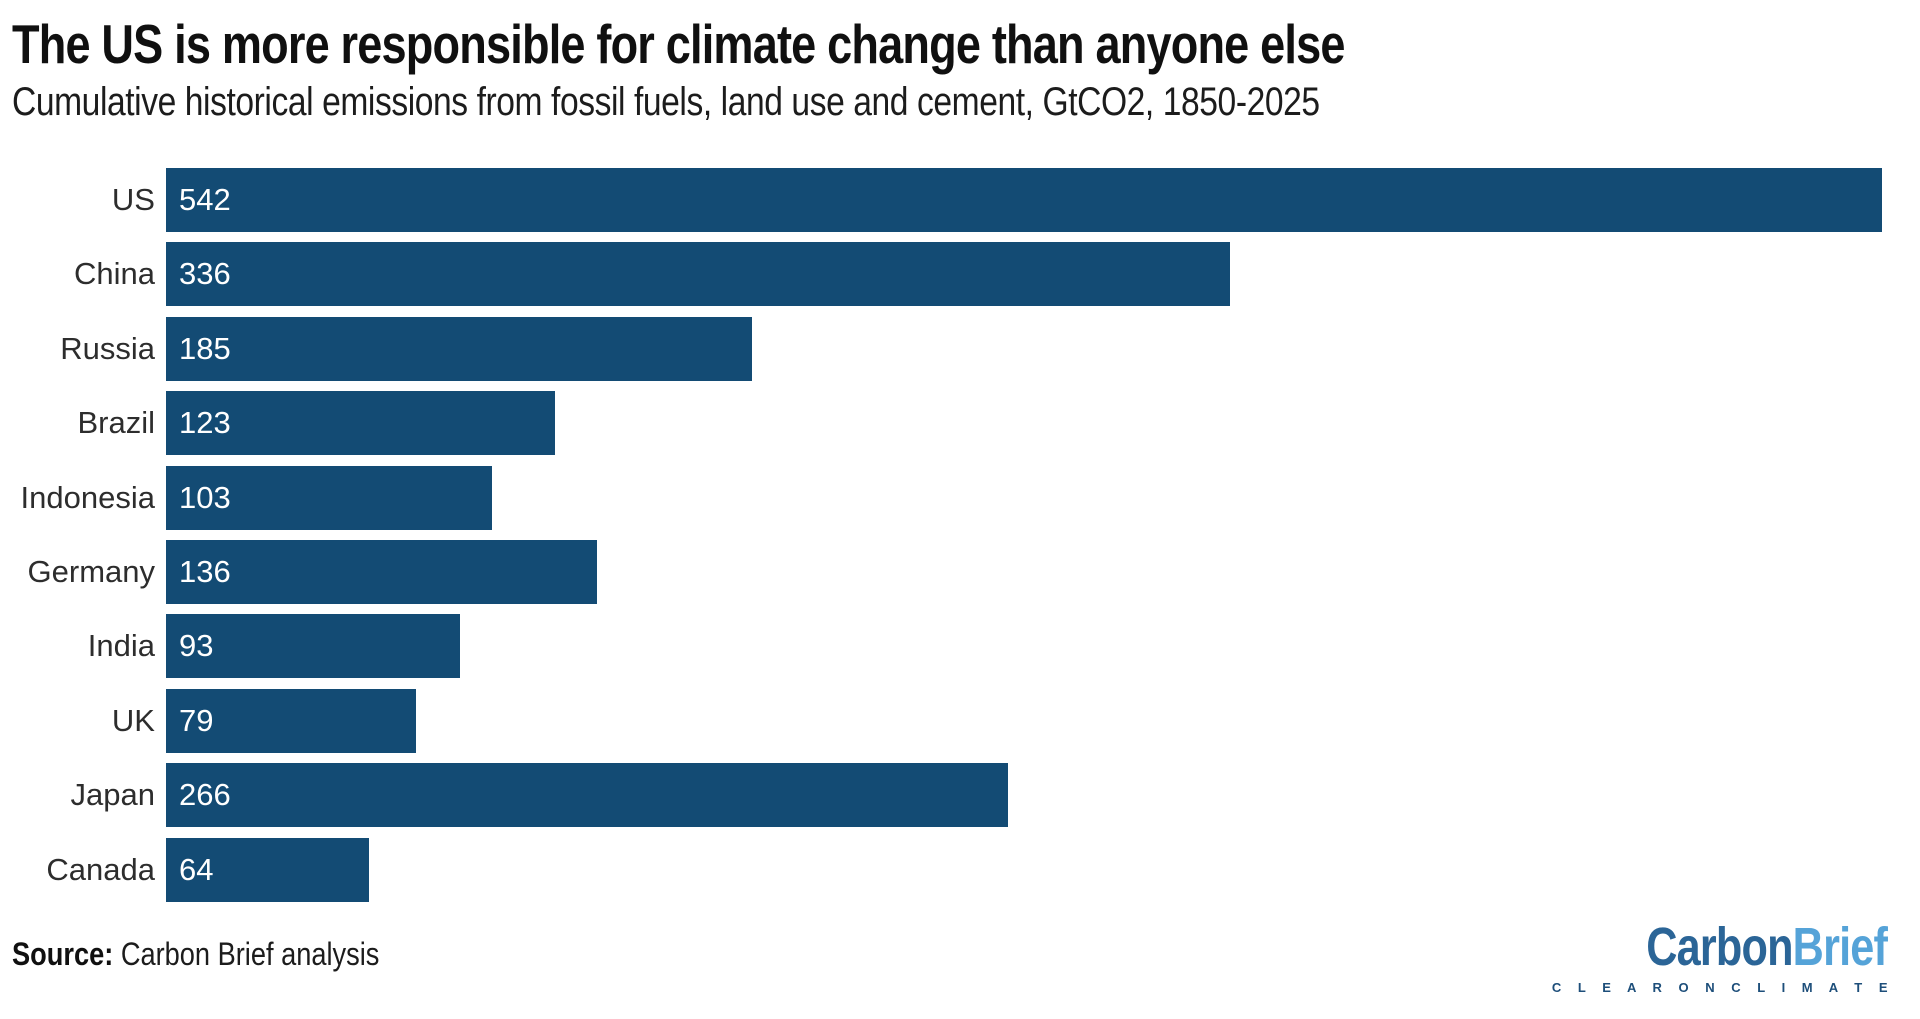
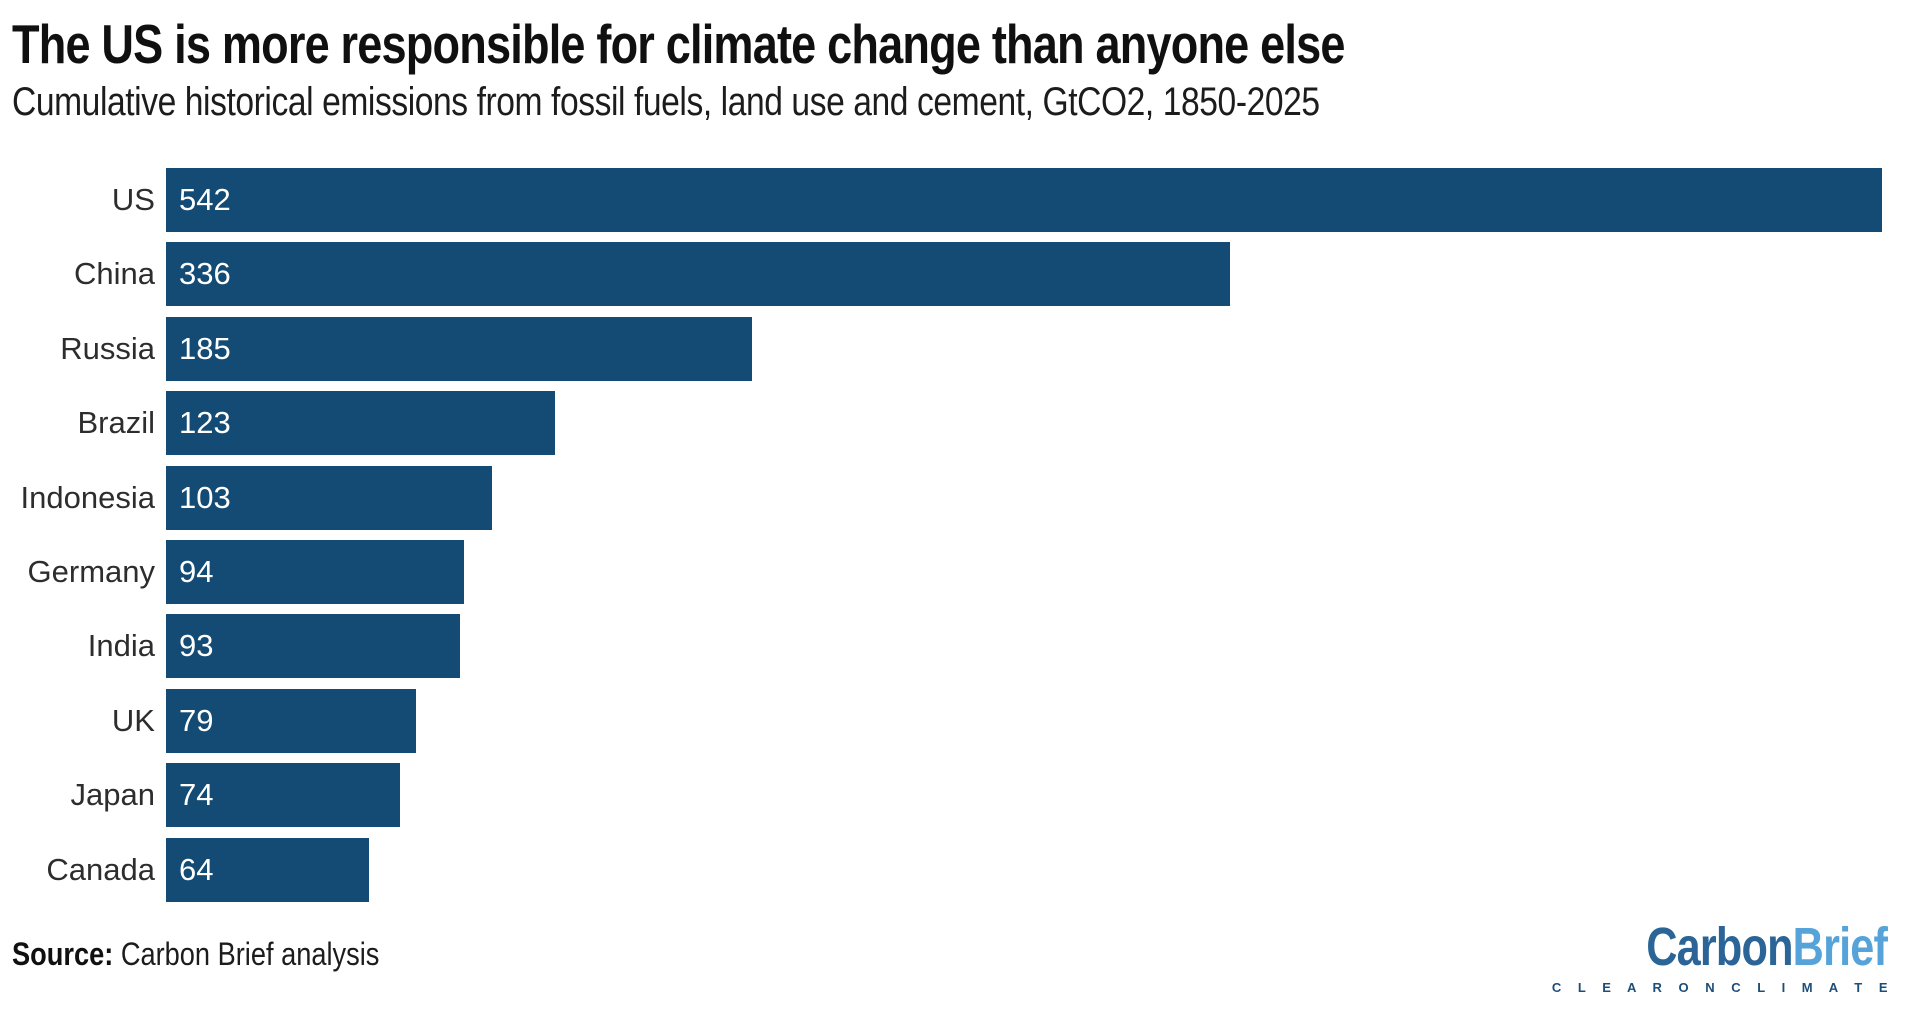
Germany: 136 -> 94
Japan: 266 -> 74
